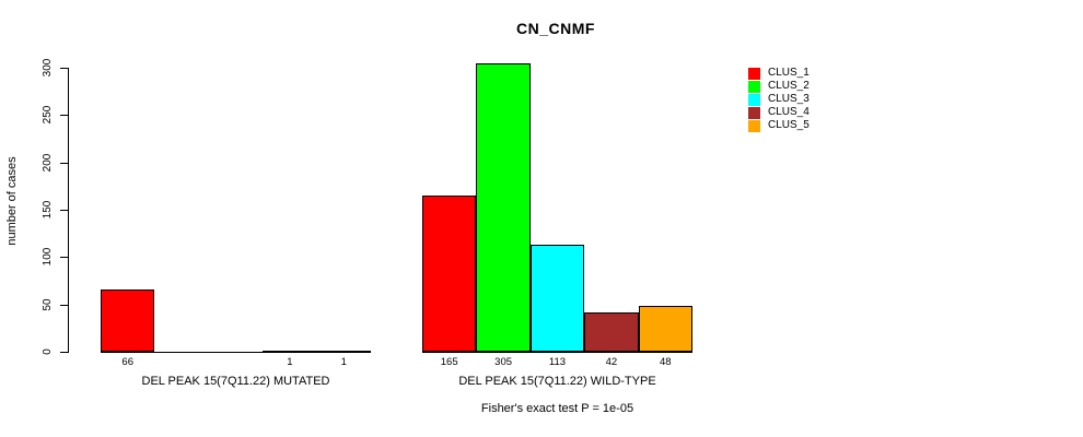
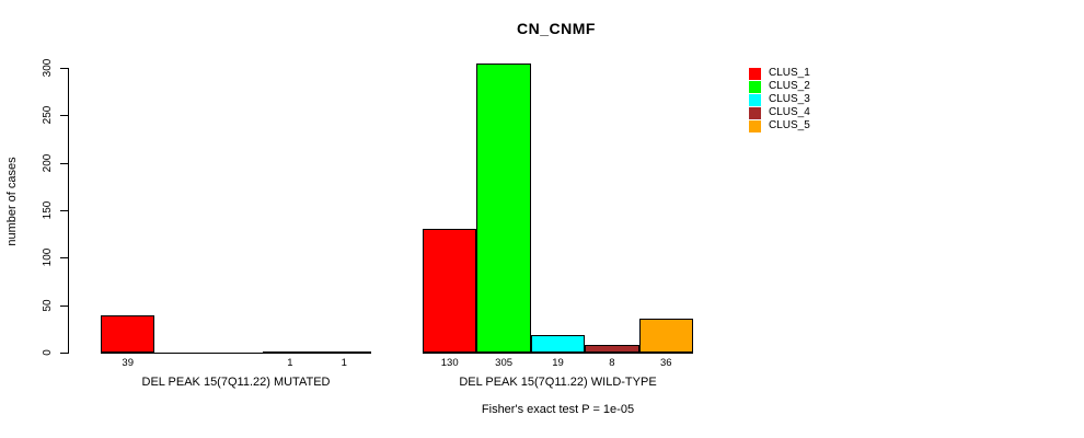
CLUS_1/DEL PEAK 15(7Q11.22) MUTATED: 66 -> 39
CLUS_1/DEL PEAK 15(7Q11.22) WILD-TYPE: 165 -> 130
CLUS_3/DEL PEAK 15(7Q11.22) WILD-TYPE: 113 -> 19
CLUS_4/DEL PEAK 15(7Q11.22) WILD-TYPE: 42 -> 8
CLUS_5/DEL PEAK 15(7Q11.22) WILD-TYPE: 48 -> 36
